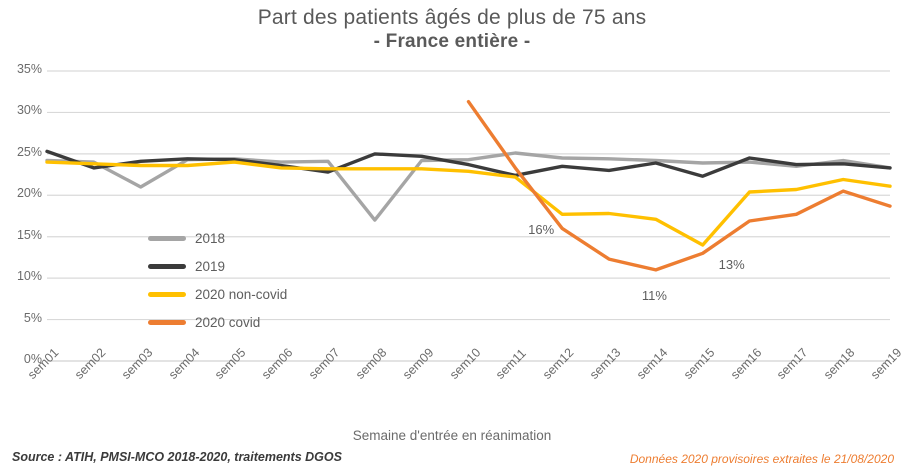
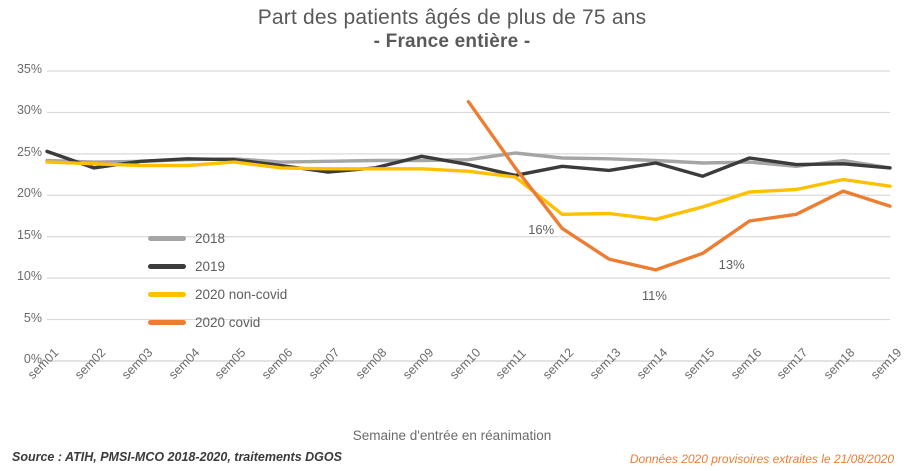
2018/sem03: 21% -> 24%
2018/sem08: 17% -> 24%
2019/sem08: 25% -> 23%
2020 non-covid/sem15: 14% -> 19%
